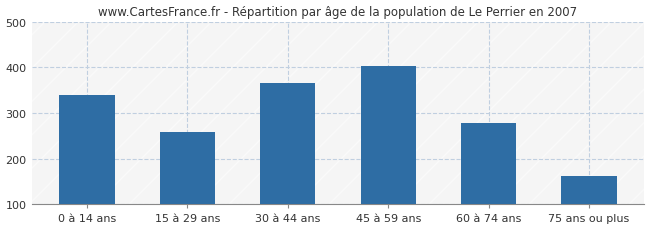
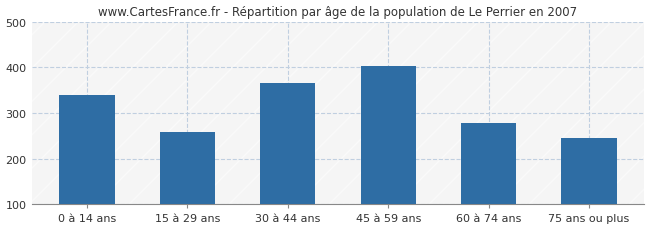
75 ans ou plus: 163 -> 245
